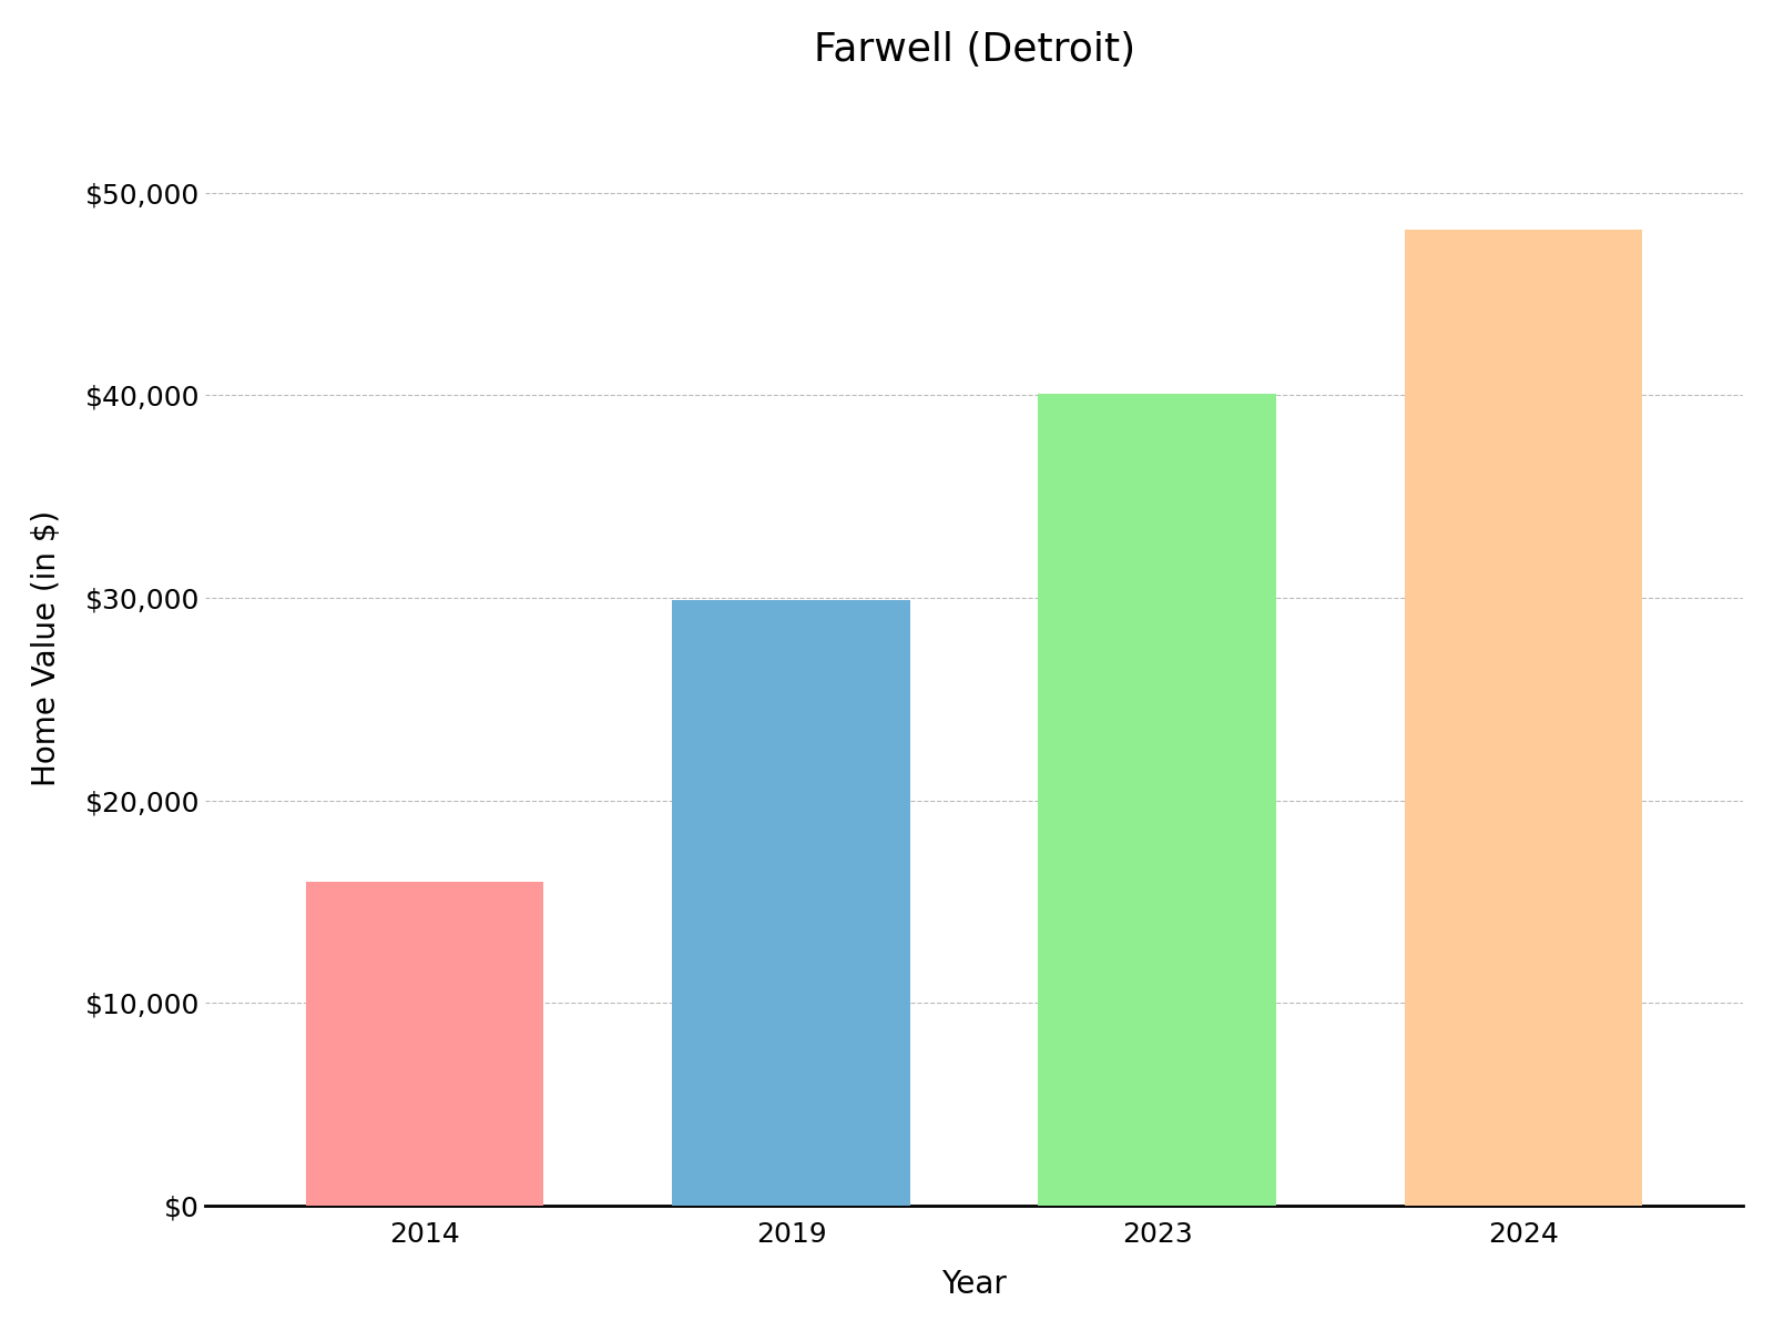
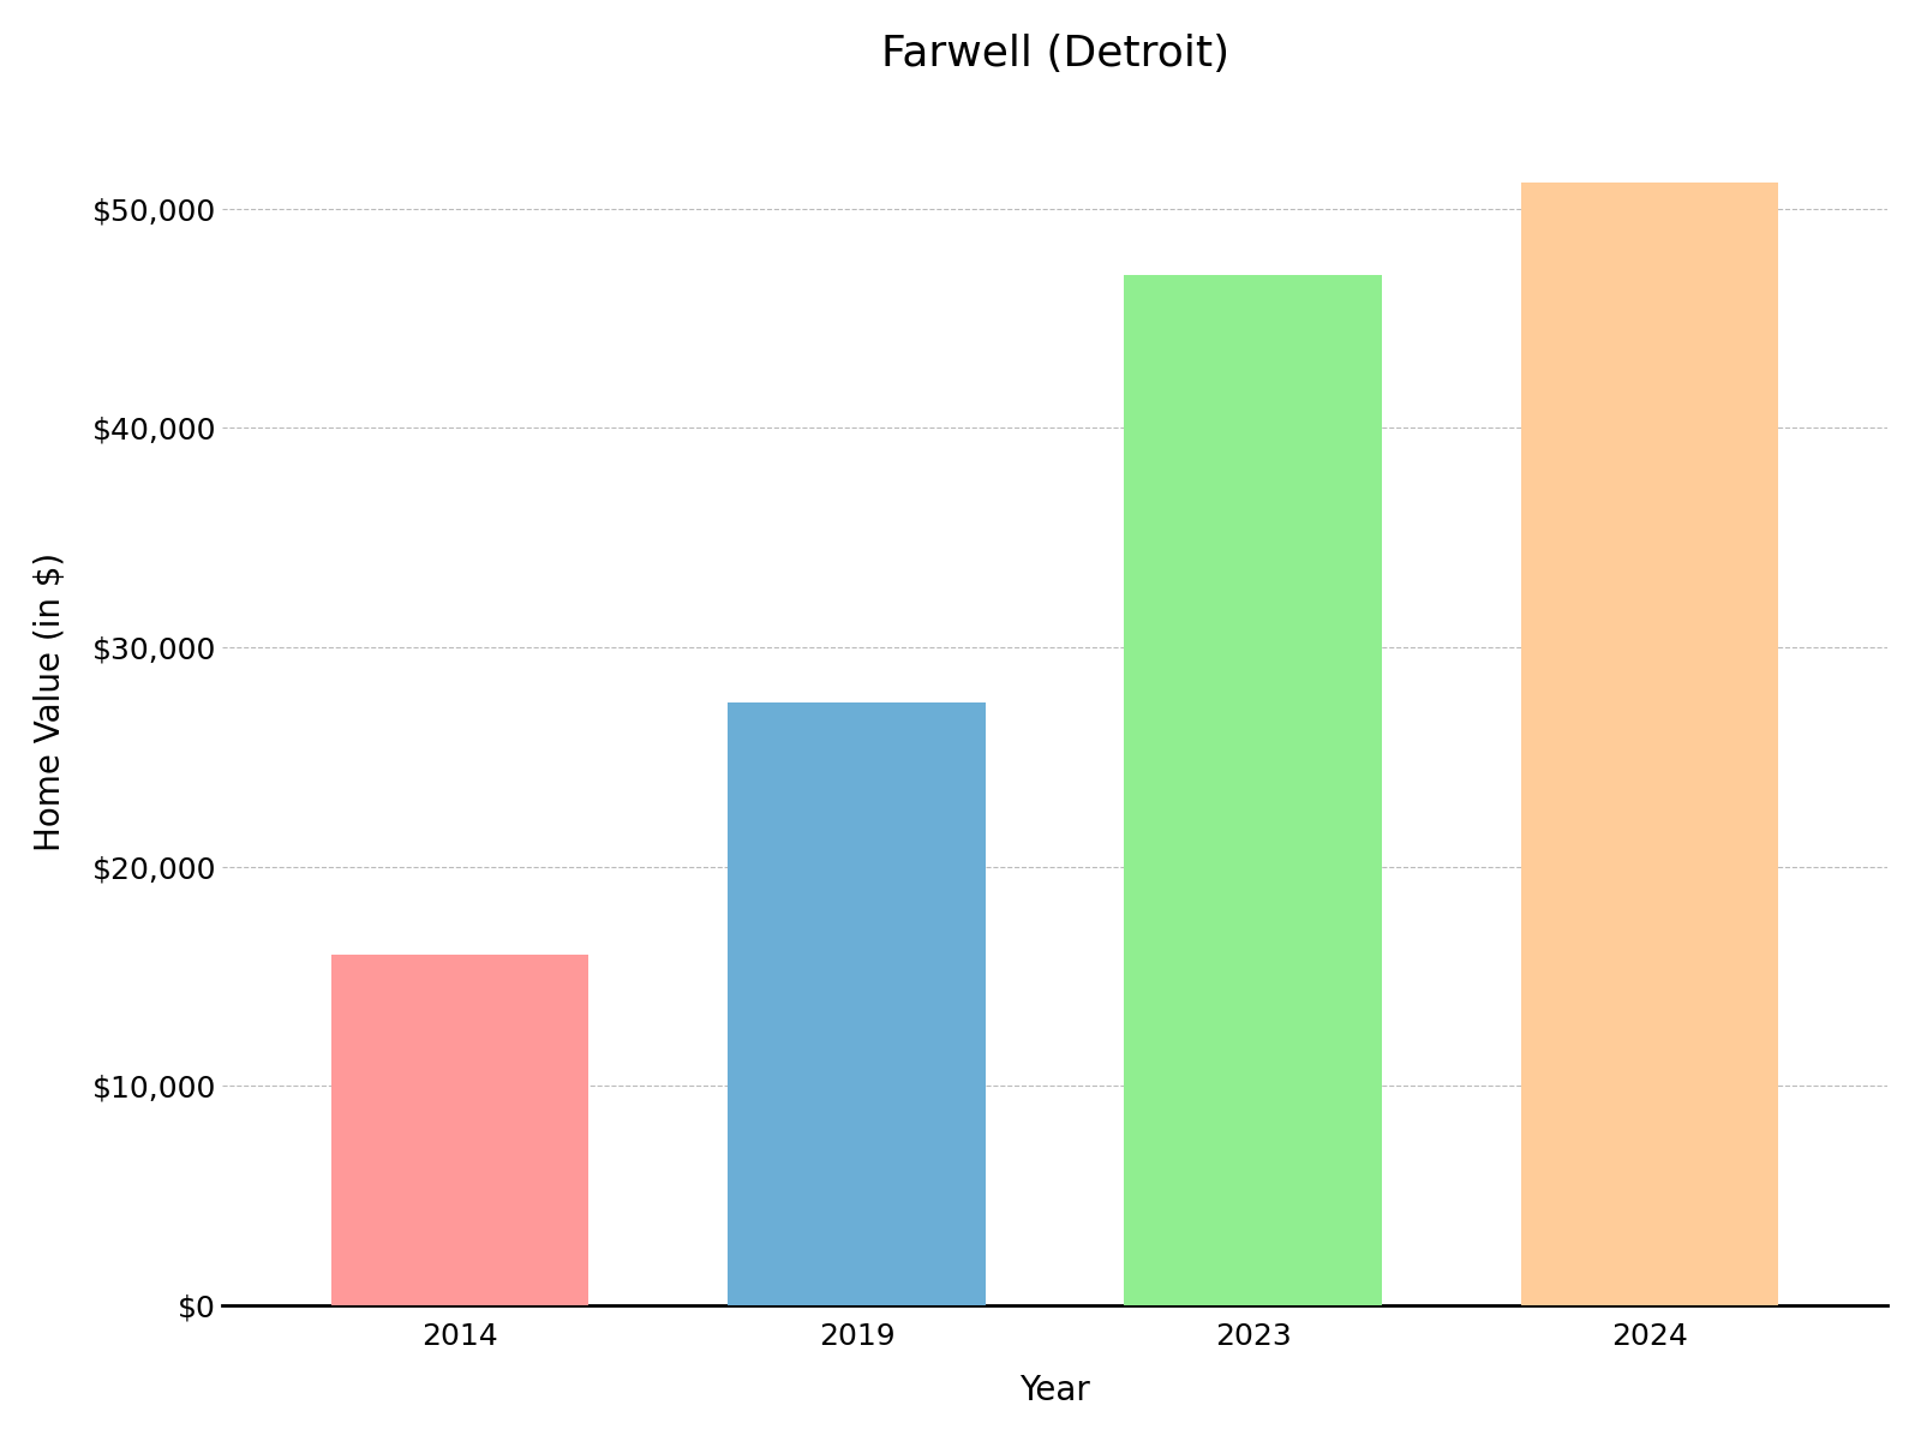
2019: $29,900 -> $27,500
2023: $40,100 -> $47,000
2024: $48,200 -> $51,200
